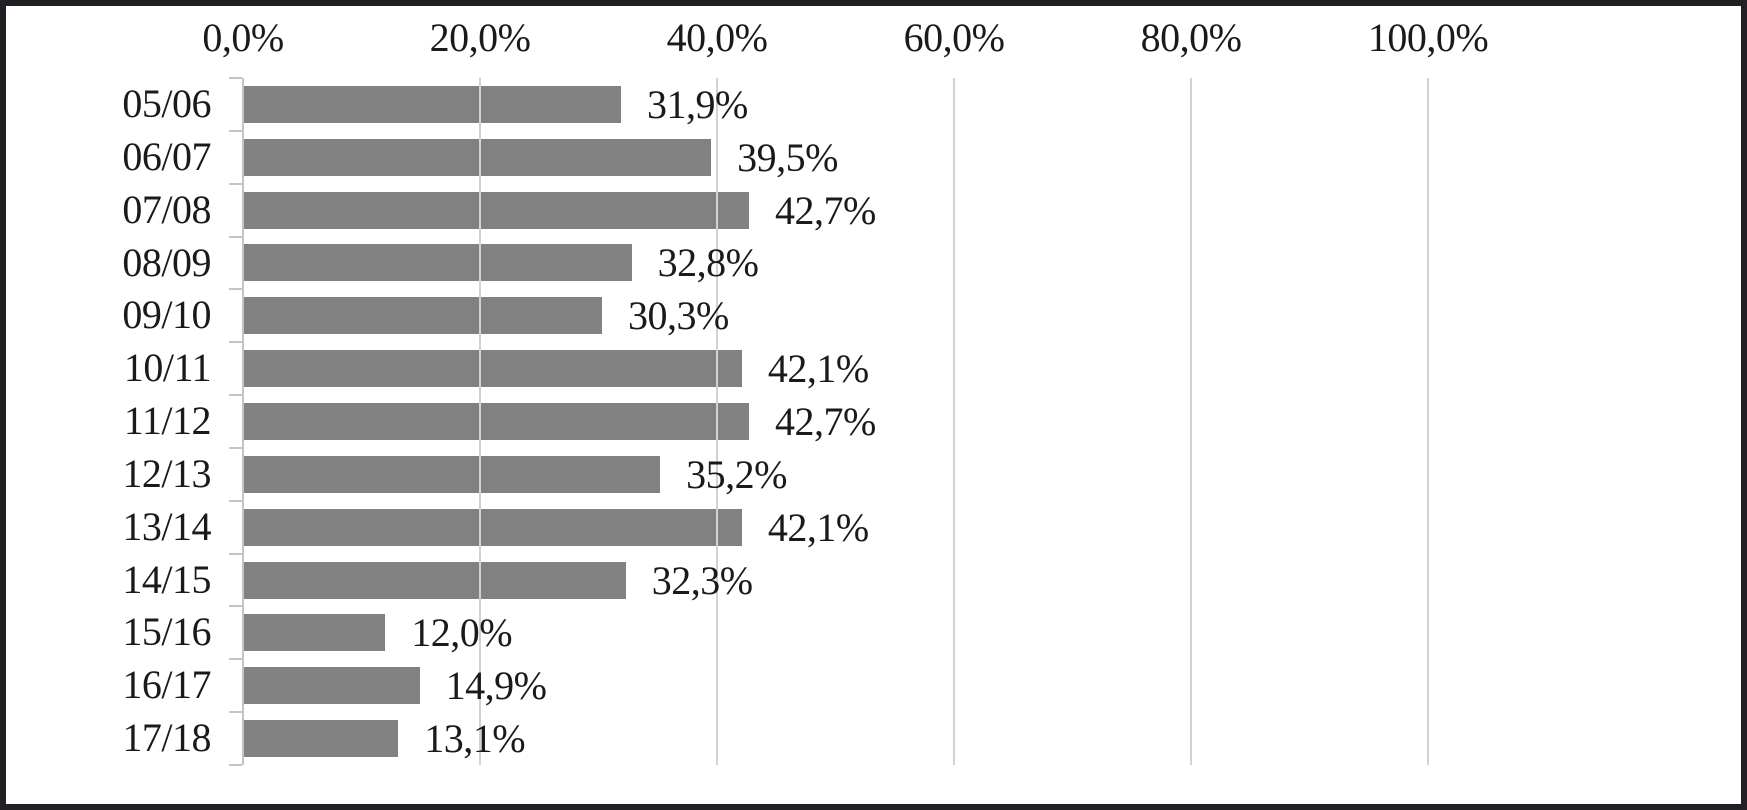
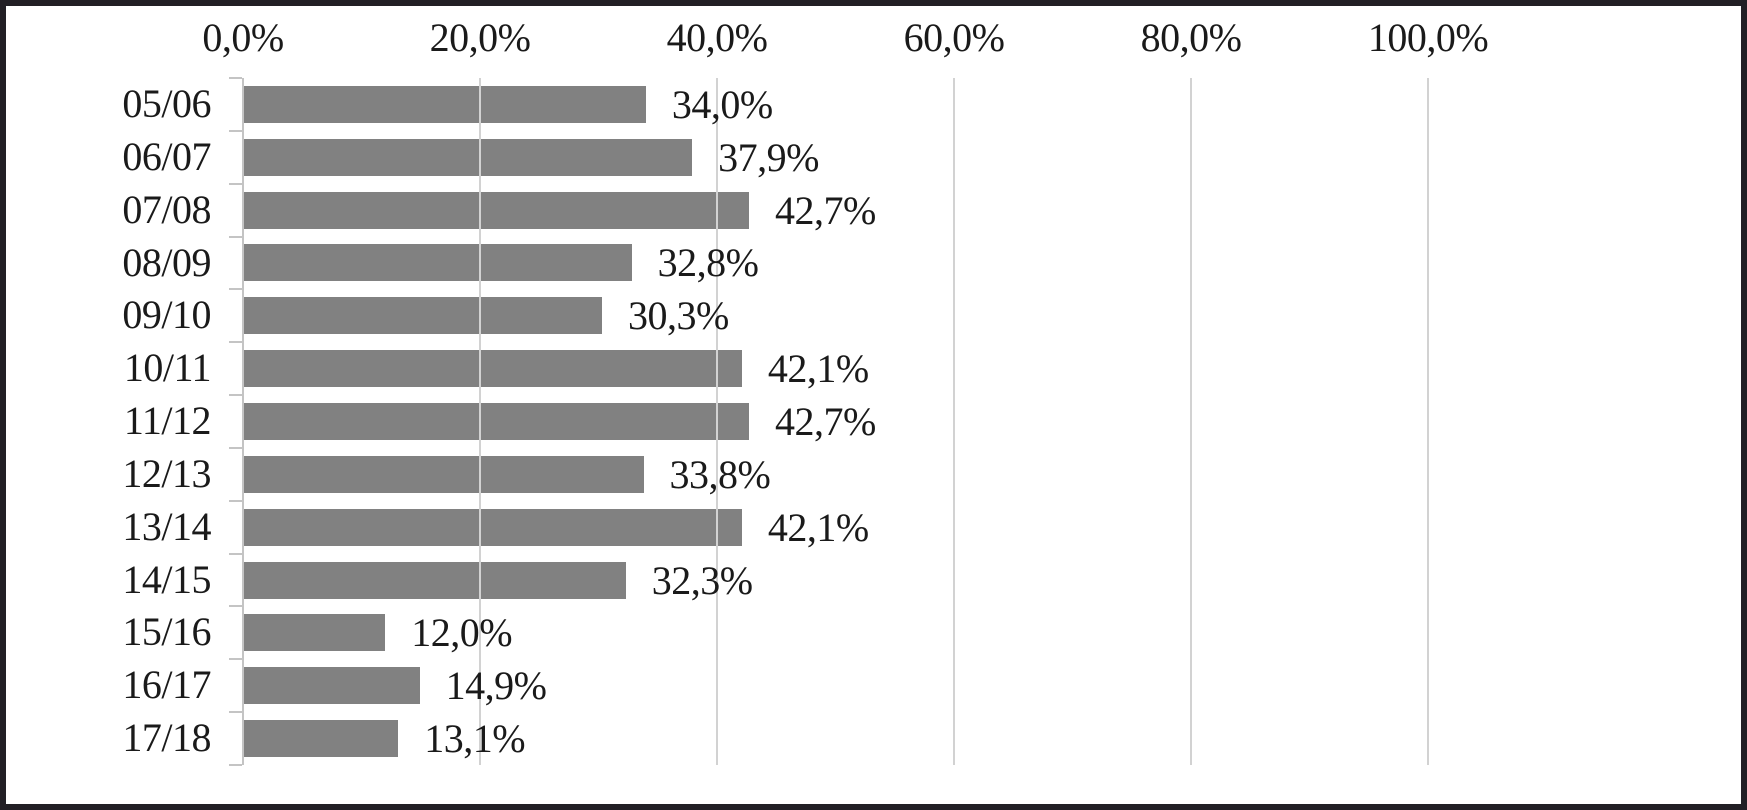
05/06: 31,9% -> 34,0%
06/07: 39,5% -> 37,9%
12/13: 35,2% -> 33,8%
